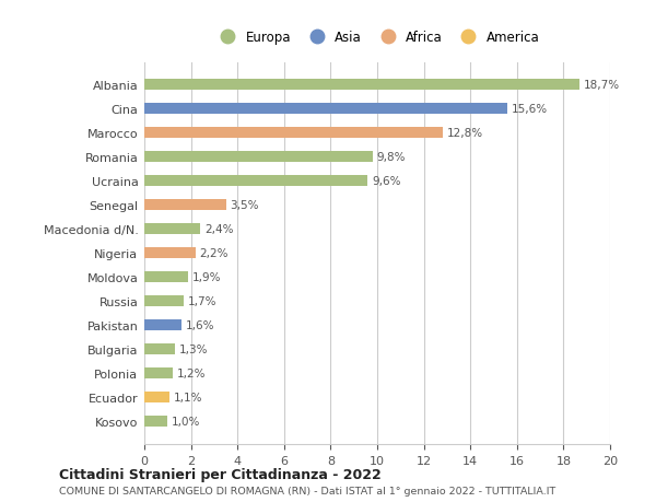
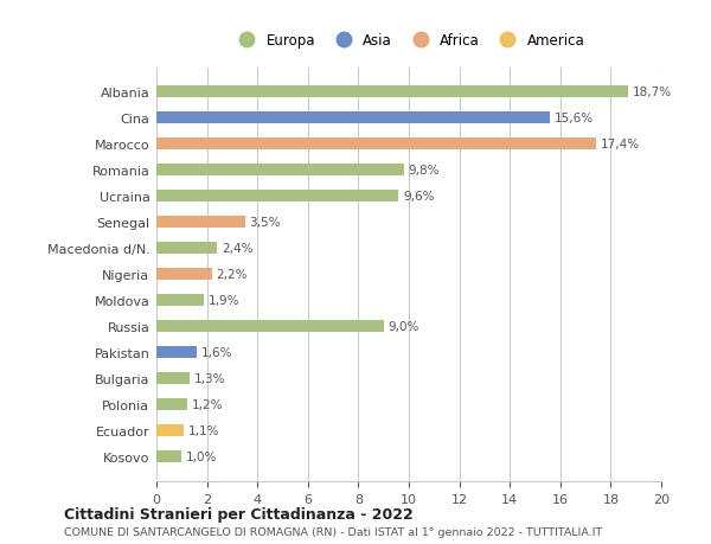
Marocco: 12,8% -> 17,4%
Russia: 1,7% -> 9,0%
